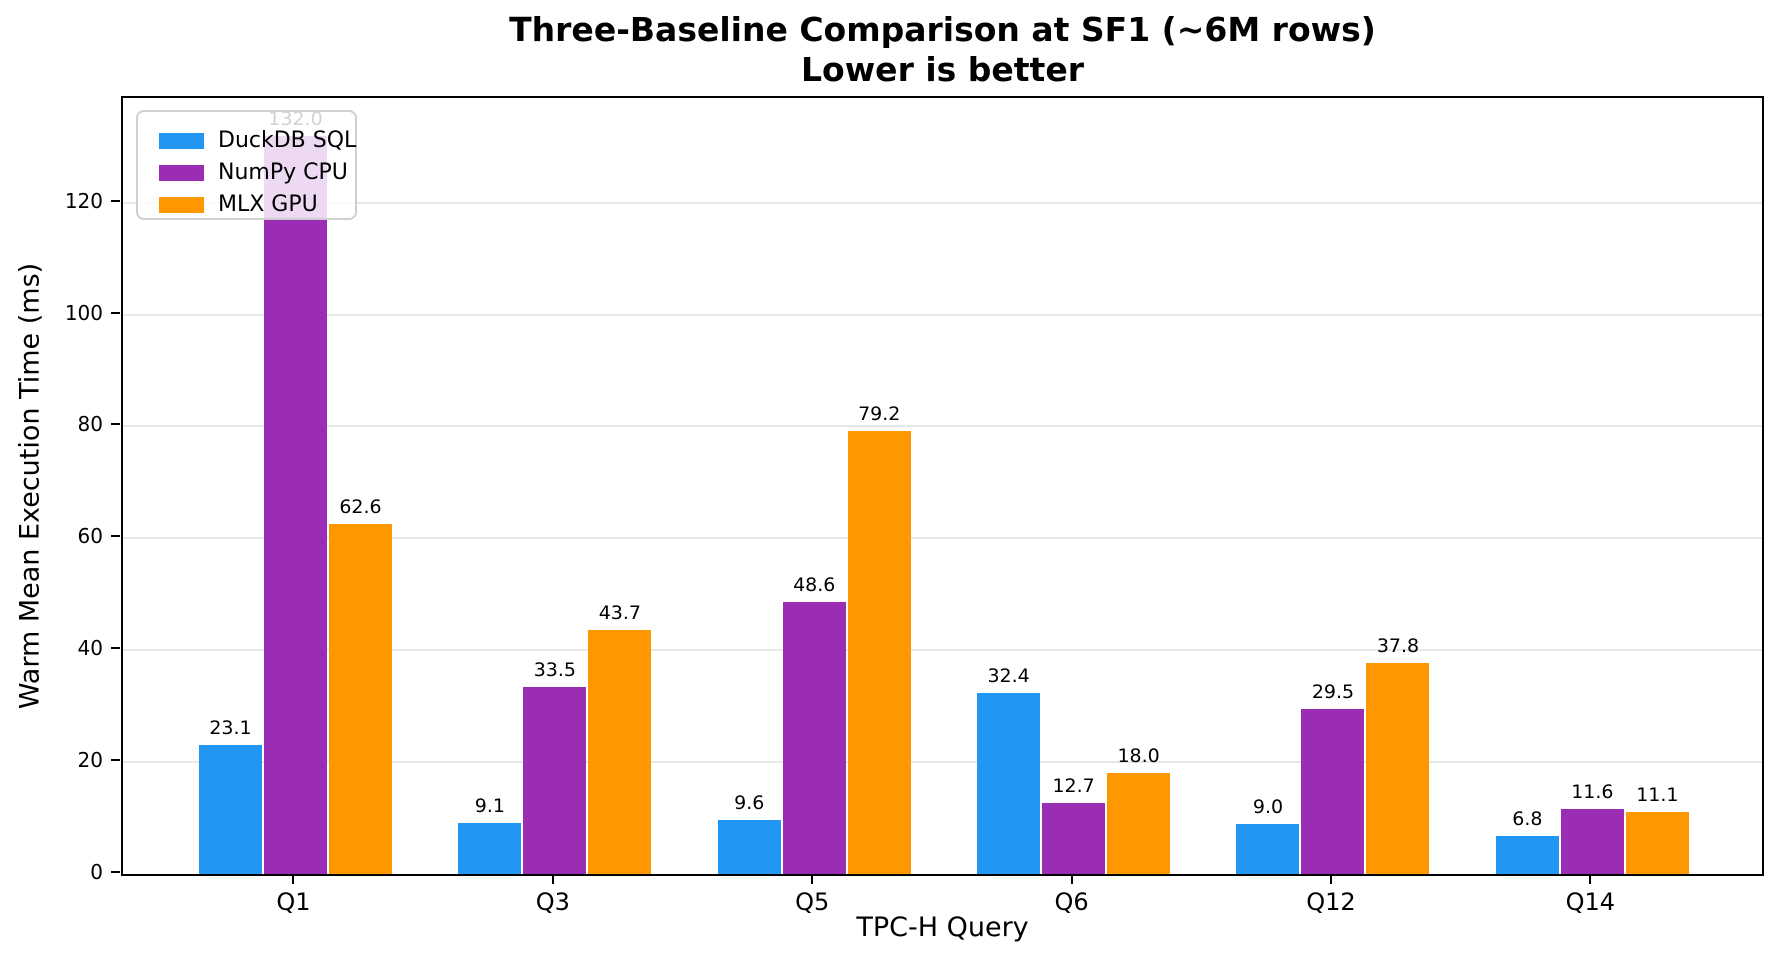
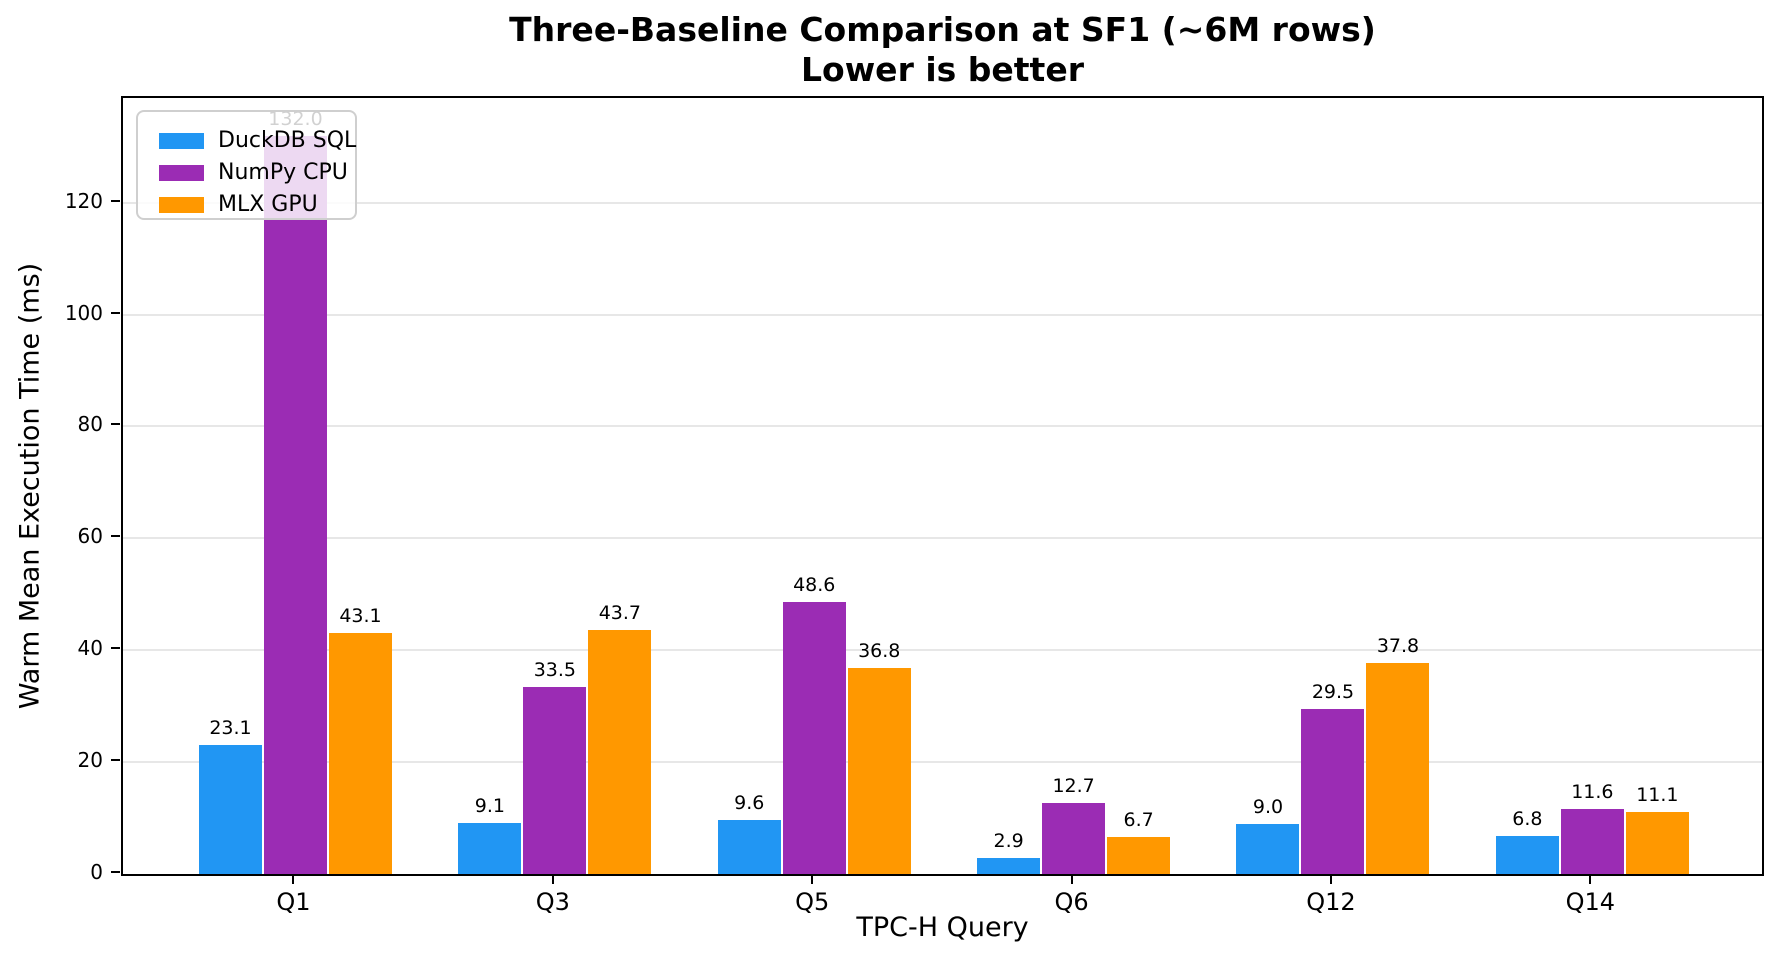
MLX GPU/Q1: 62.6 -> 43.1
MLX GPU/Q5: 79.2 -> 36.8
DuckDB SQL/Q6: 32.4 -> 2.9
MLX GPU/Q6: 18.0 -> 6.7
